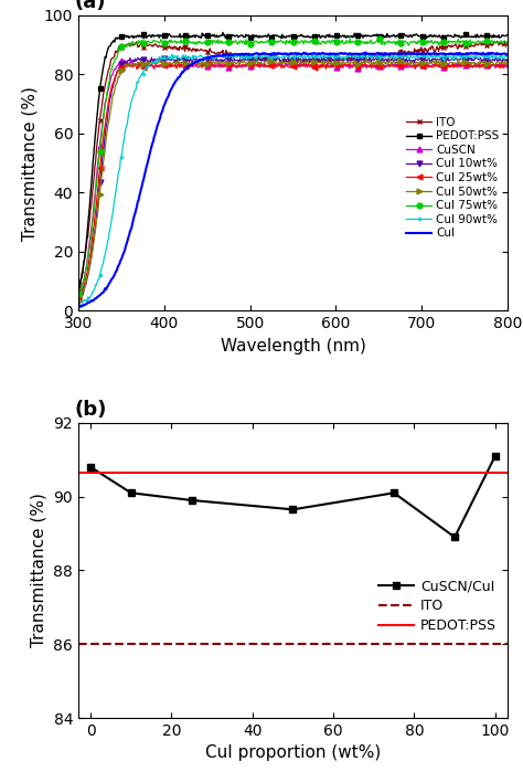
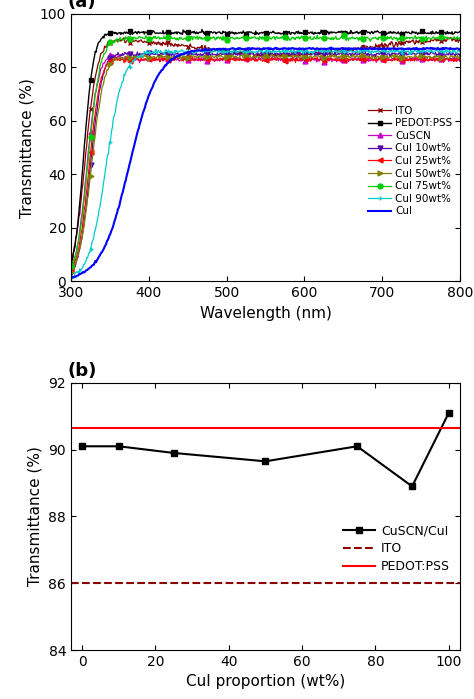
0: 90.80 -> 90.10
